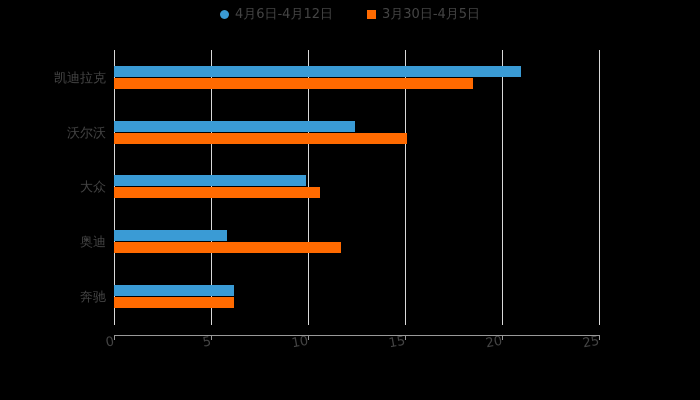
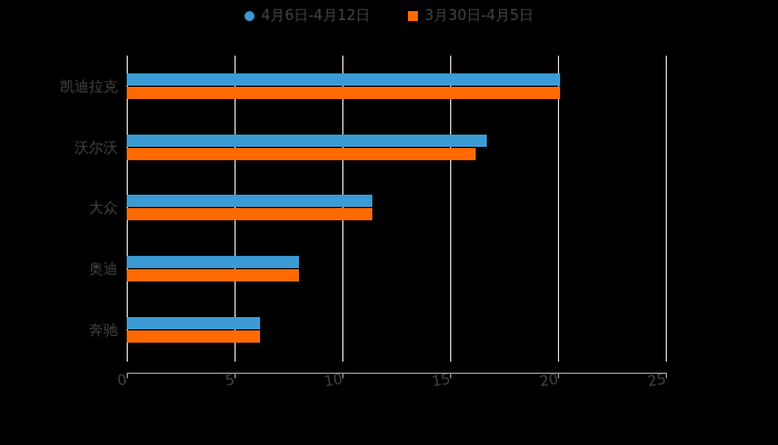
4月6日-4月12日/凯迪拉克: 21.0 -> 20.1
3月30日-4月5日/凯迪拉克: 18.5 -> 20.1
4月6日-4月12日/沃尔沃: 12.4 -> 16.7
3月30日-4月5日/沃尔沃: 15.1 -> 16.2
4月6日-4月12日/大众: 9.9 -> 11.4
3月30日-4月5日/大众: 10.6 -> 11.4
4月6日-4月12日/奥迪: 5.8 -> 8.0
3月30日-4月5日/奥迪: 11.7 -> 8.0
